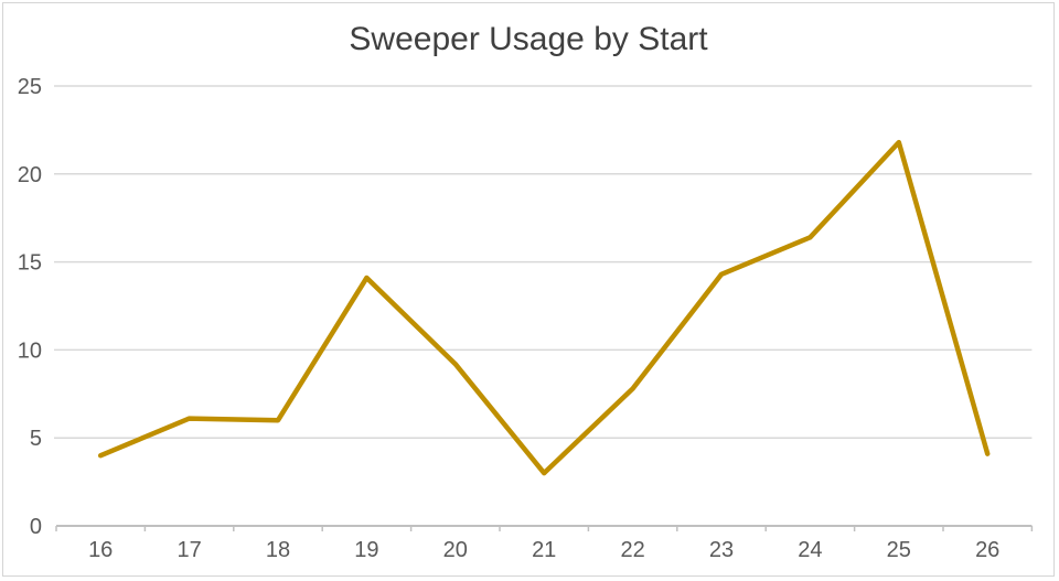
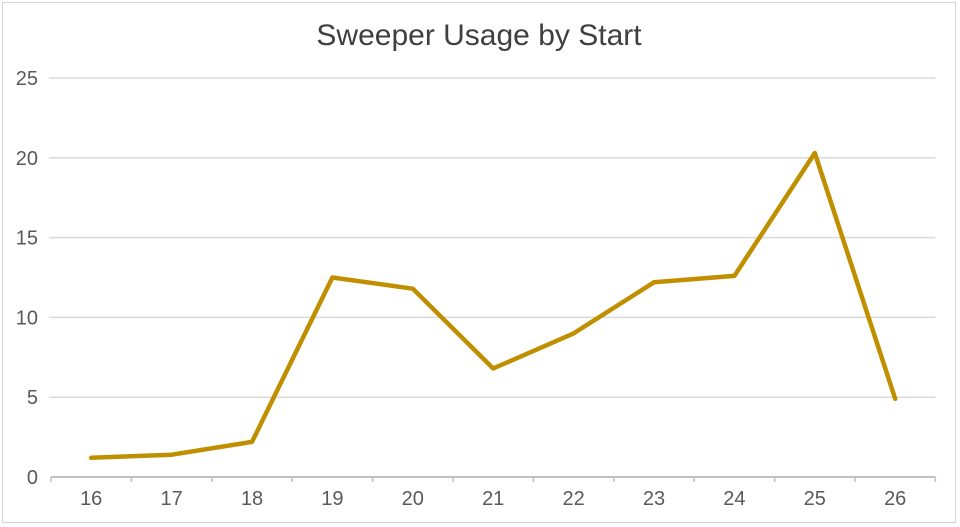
16: 4.0 -> 1.2
17: 6.1 -> 1.4
18: 6.0 -> 2.2
19: 14.1 -> 12.5
20: 9.2 -> 11.8
21: 3.0 -> 6.8
22: 7.8 -> 9.0
23: 14.3 -> 12.2
24: 16.4 -> 12.6
25: 21.8 -> 20.3
26: 4.1 -> 4.9
